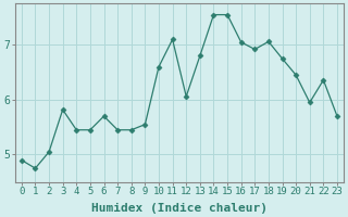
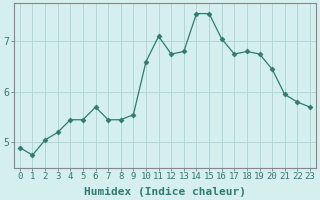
3: 5.82 -> 5.20
12: 6.06 -> 6.75
17: 6.92 -> 6.75
18: 7.06 -> 6.80
22: 6.36 -> 5.80
